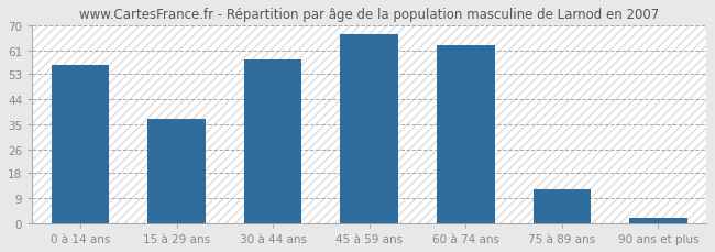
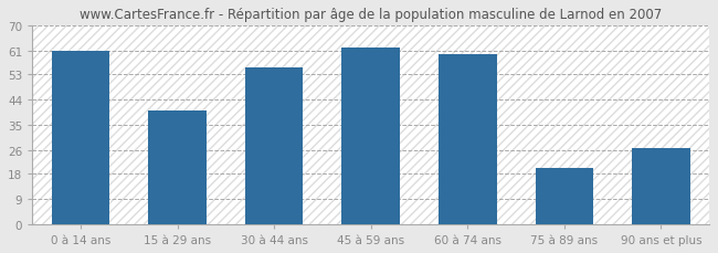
0 à 14 ans: 56 -> 61
15 à 29 ans: 37 -> 40
30 à 44 ans: 58 -> 55
45 à 59 ans: 67 -> 62
60 à 74 ans: 63 -> 60
75 à 89 ans: 12 -> 20
90 ans et plus: 2 -> 27
